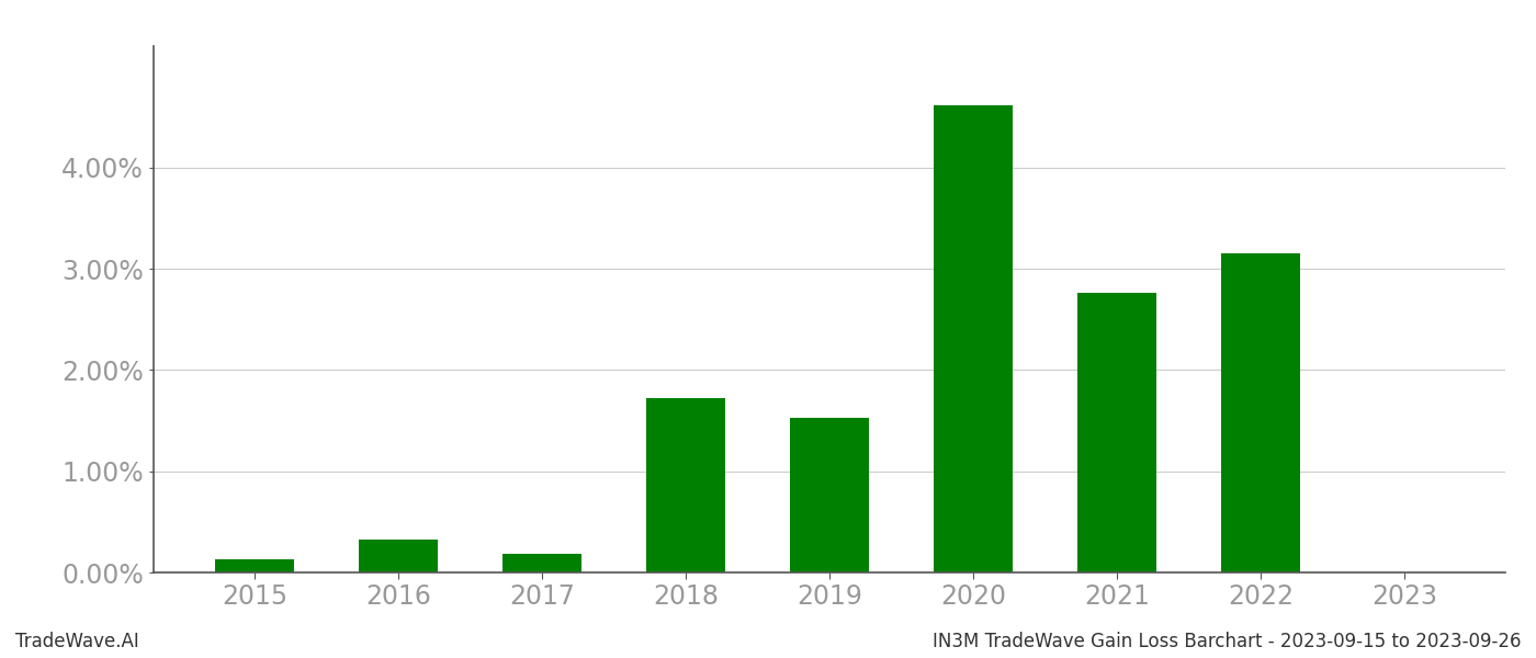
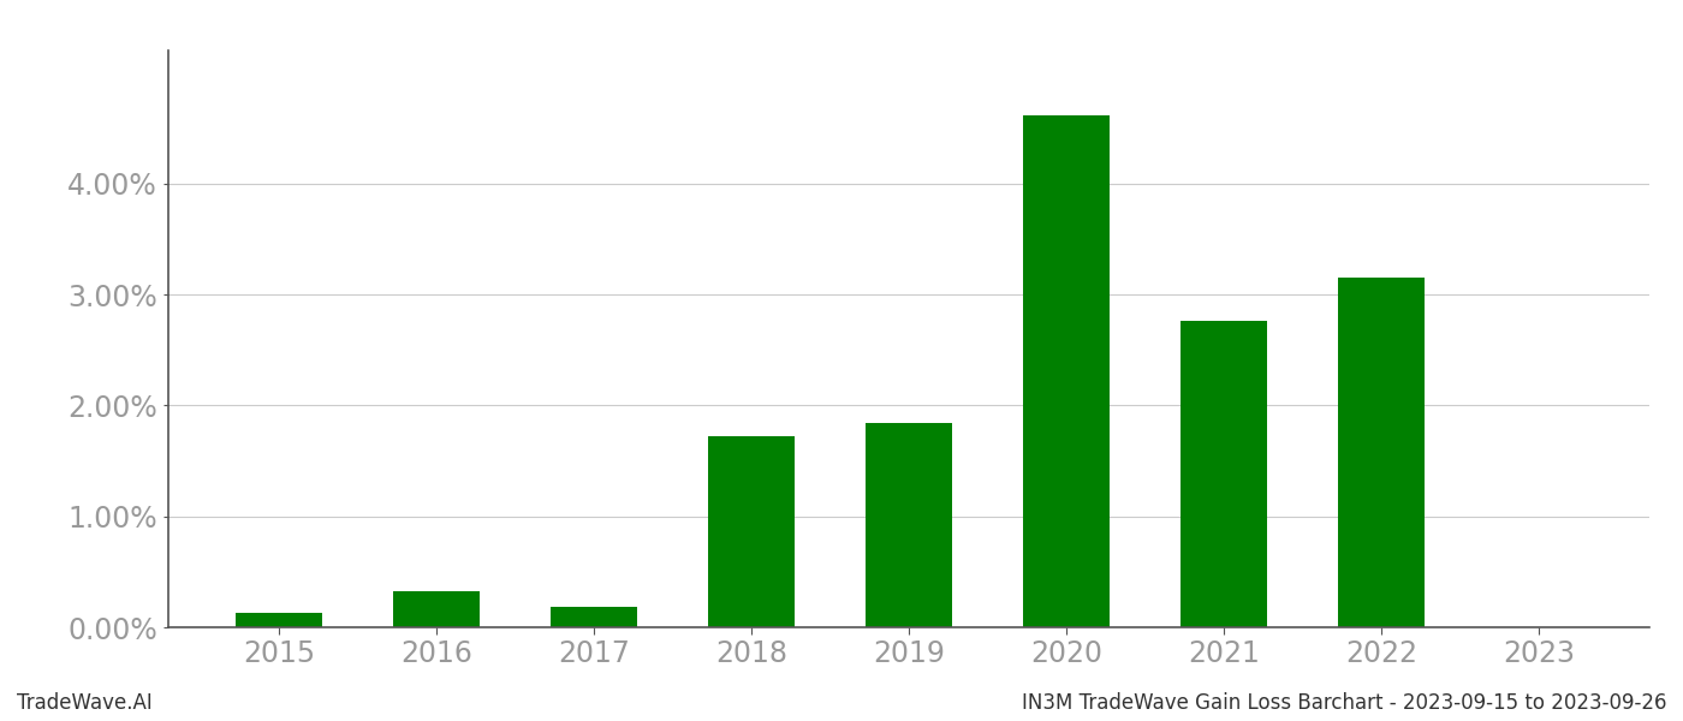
2019: 1.53% -> 1.84%
